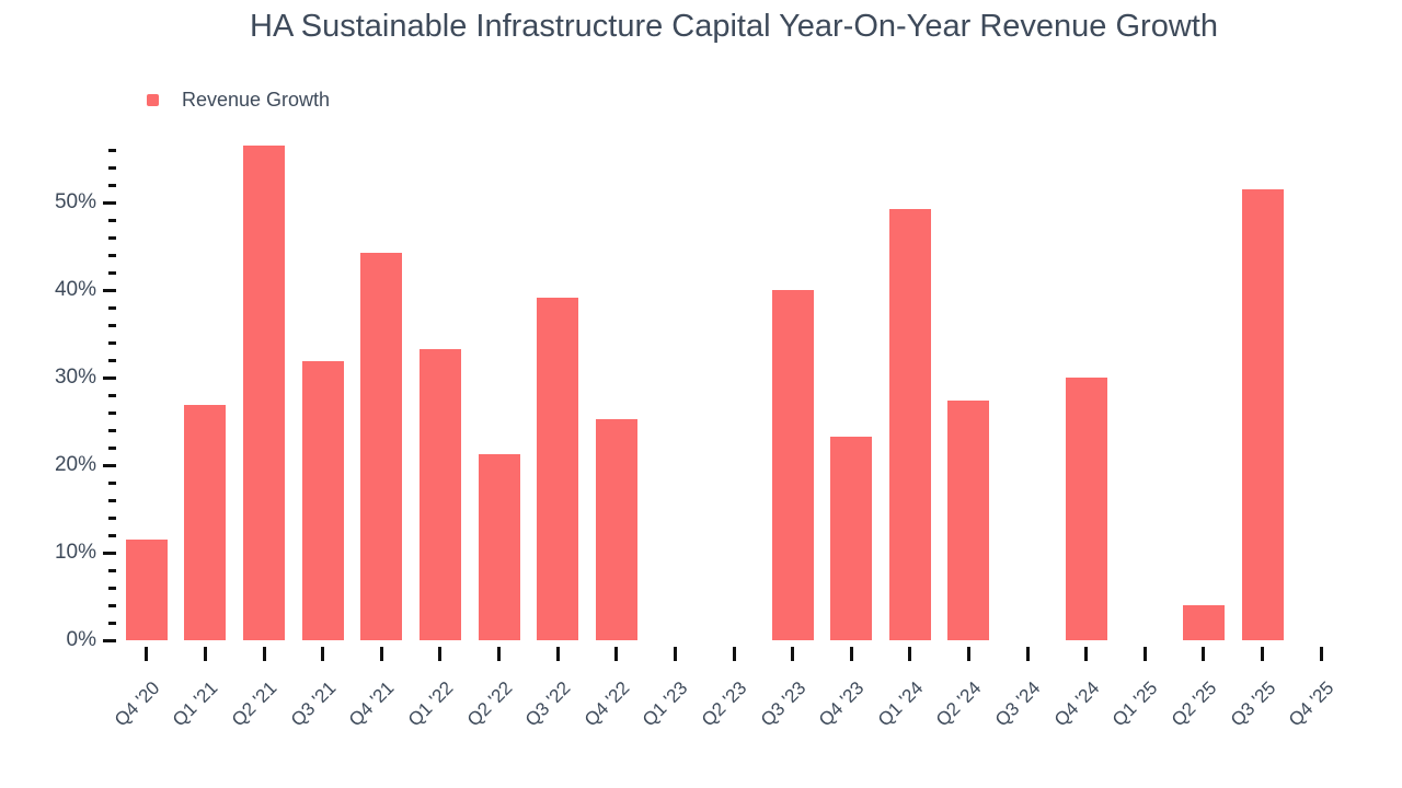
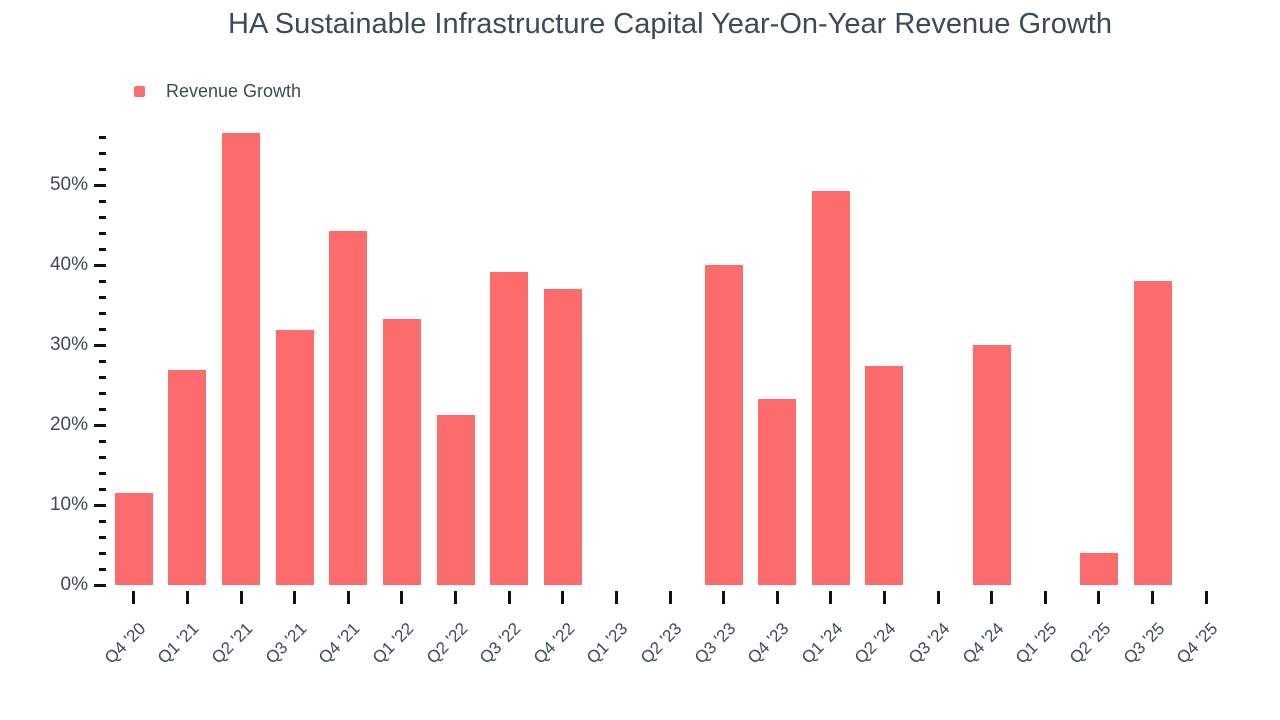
Q4 '22: 25% -> 37%
Q3 '25: 52% -> 38%
